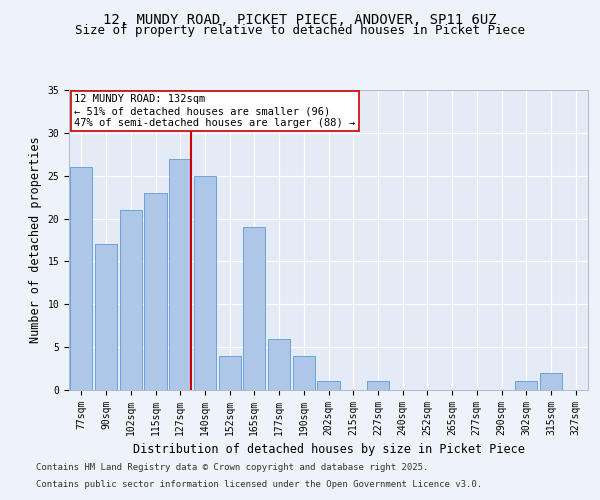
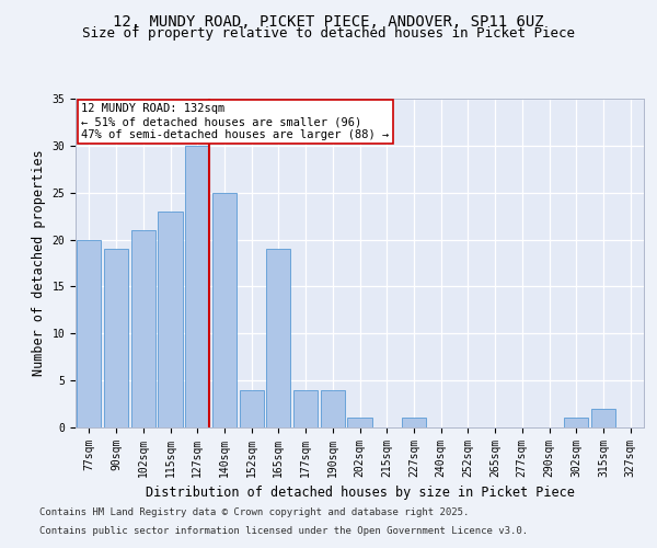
77sqm: 26 -> 20
90sqm: 17 -> 19
127sqm: 27 -> 30
177sqm: 6 -> 4
